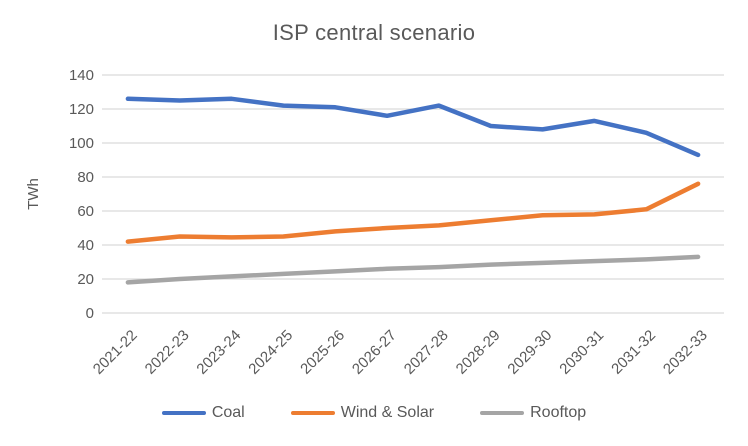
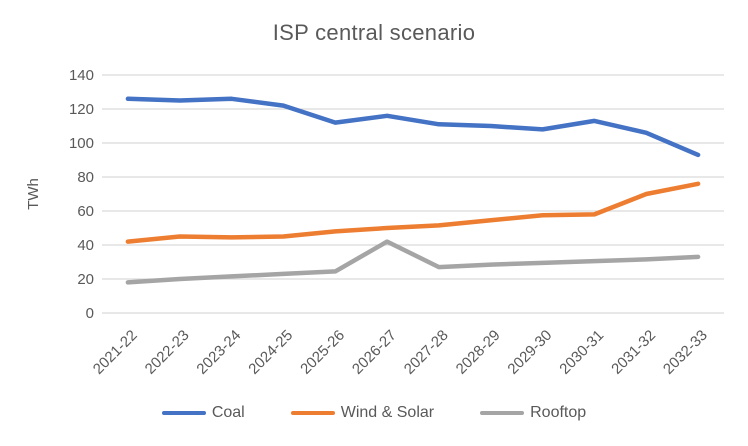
Coal/2025-26: 121 -> 112
Rooftop/2026-27: 26 -> 42
Coal/2027-28: 122 -> 111
Wind & Solar/2031-32: 61 -> 70
